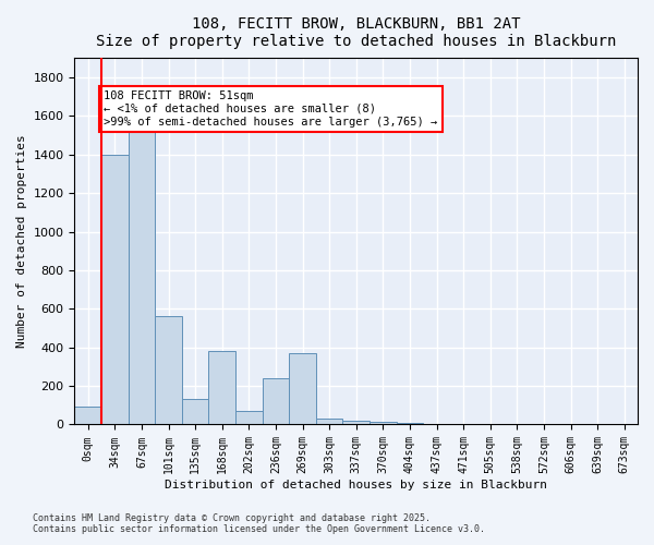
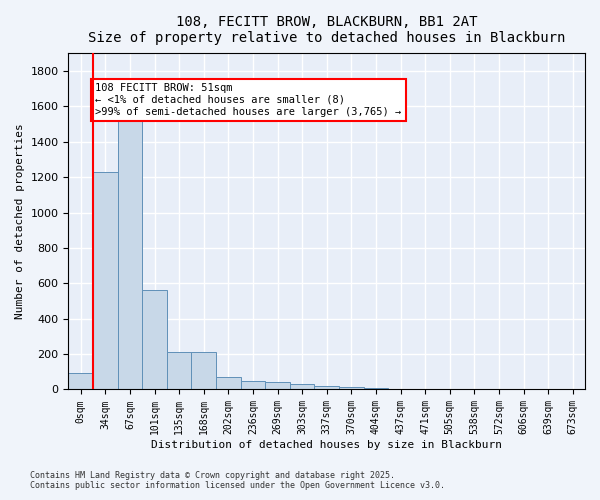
34sqm: 1400 -> 1230
135sqm: 130 -> 210
168sqm: 380 -> 210
236sqm: 240 -> 50
269sqm: 370 -> 40
